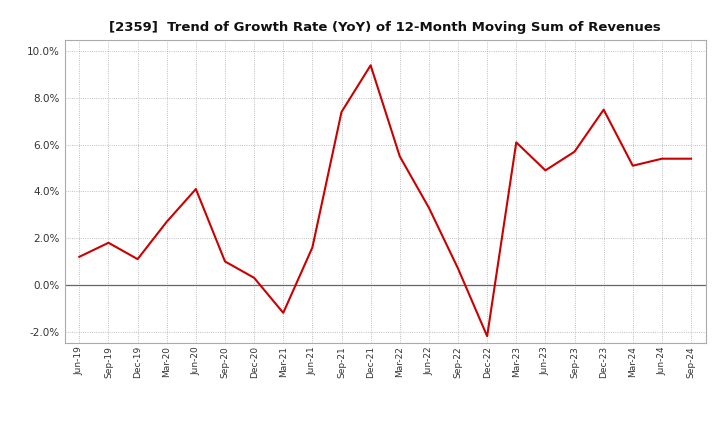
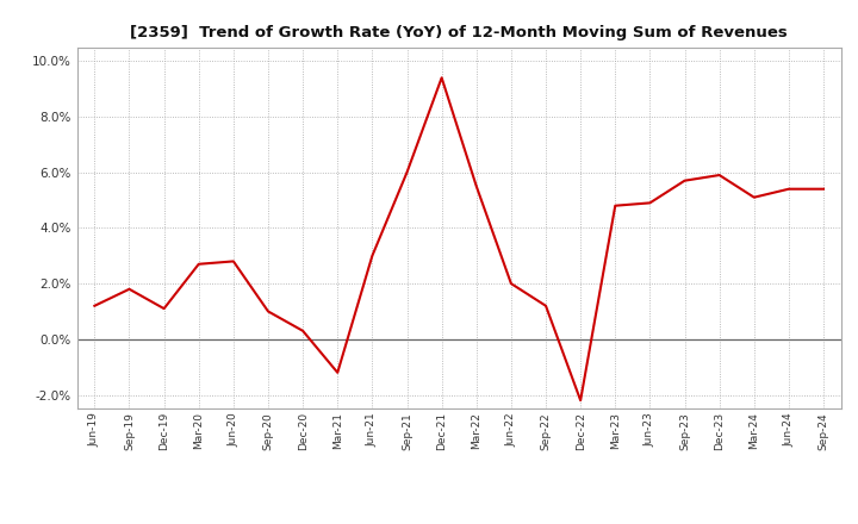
Jun-20: 4.1% -> 2.8%
Jun-21: 1.6% -> 3.0%
Sep-21: 7.4% -> 6.0%
Jun-22: 3.3% -> 2.0%
Sep-22: 0.7% -> 1.2%
Mar-23: 6.1% -> 4.8%
Dec-23: 7.5% -> 5.9%
